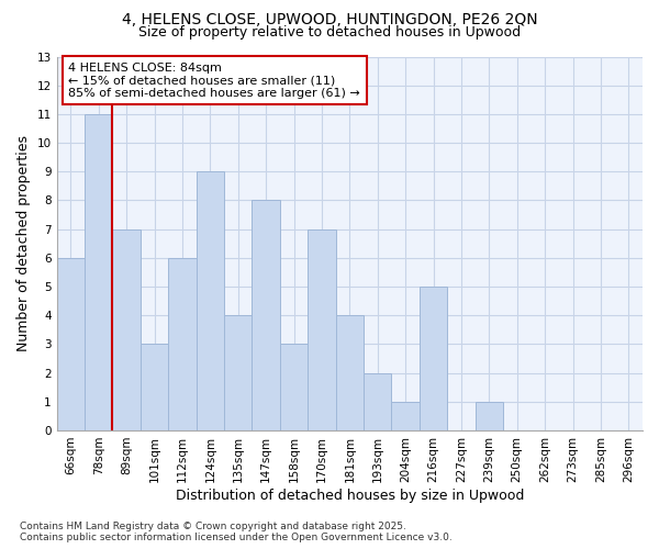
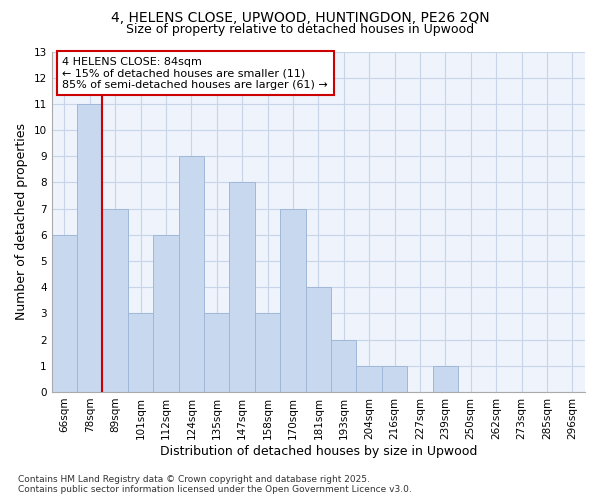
135sqm: 4 -> 3
216sqm: 5 -> 1
